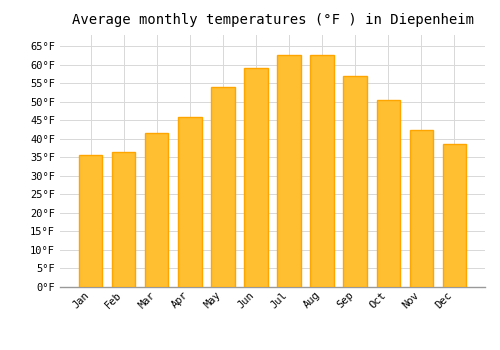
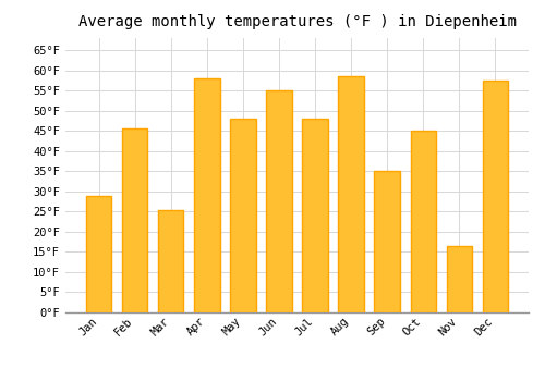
Jan: 35.5°F -> 29.0°F
Feb: 36.5°F -> 45.5°F
Mar: 41.5°F -> 25.5°F
Apr: 46.0°F -> 58.0°F
May: 54.0°F -> 48.0°F
Jun: 59.0°F -> 55.0°F
Jul: 62.5°F -> 48.0°F
Aug: 62.5°F -> 58.5°F
Sep: 57.0°F -> 35.0°F
Oct: 50.5°F -> 45.0°F
Nov: 42.5°F -> 16.5°F
Dec: 38.5°F -> 57.5°F
